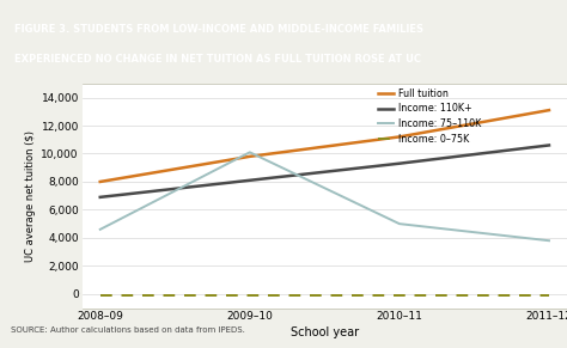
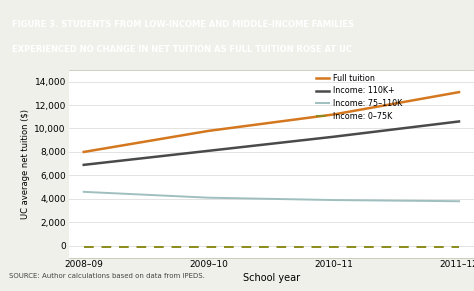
Income: 75–110K/2009–10: 10,100 -> 4,100
Income: 75–110K/2010–11: 5,000 -> 3,900
